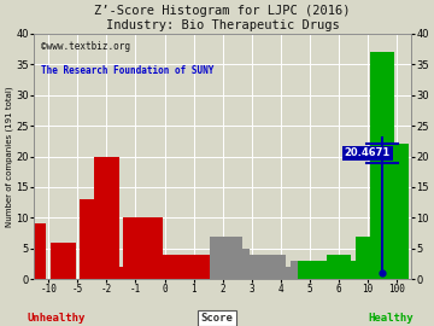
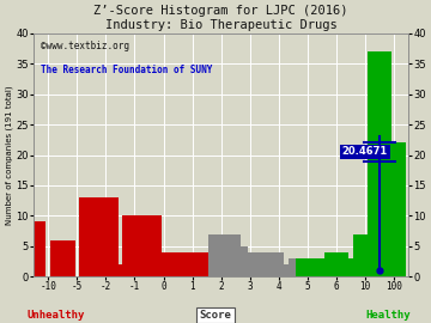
-2: 20 -> 13
